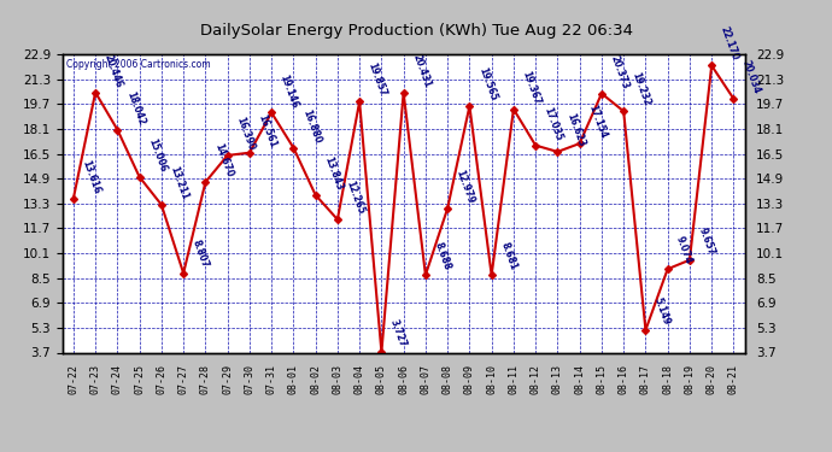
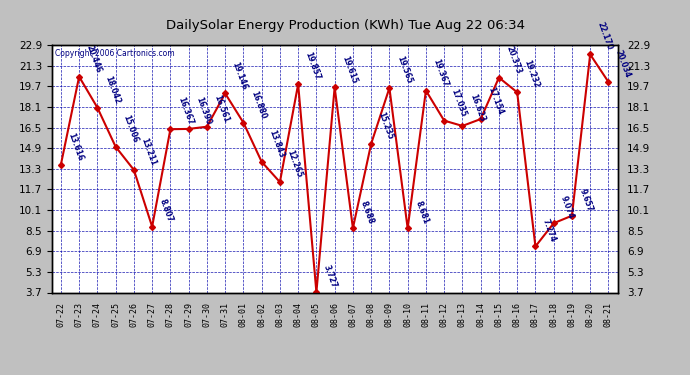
07-28: 14.670 -> 16.367
08-06: 20.431 -> 19.615
08-08: 12.979 -> 15.235
08-17: 5.149 -> 7.274
